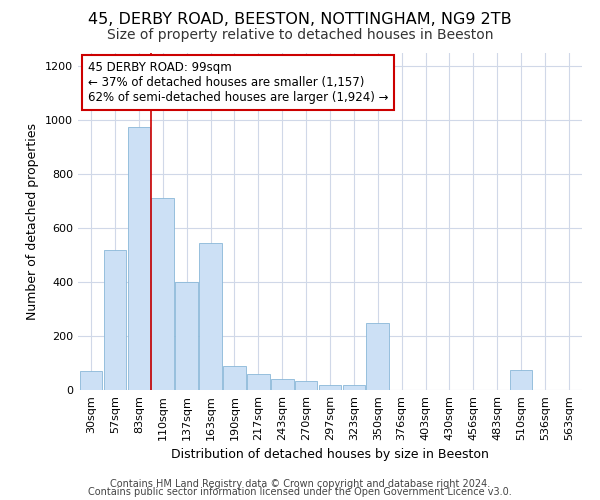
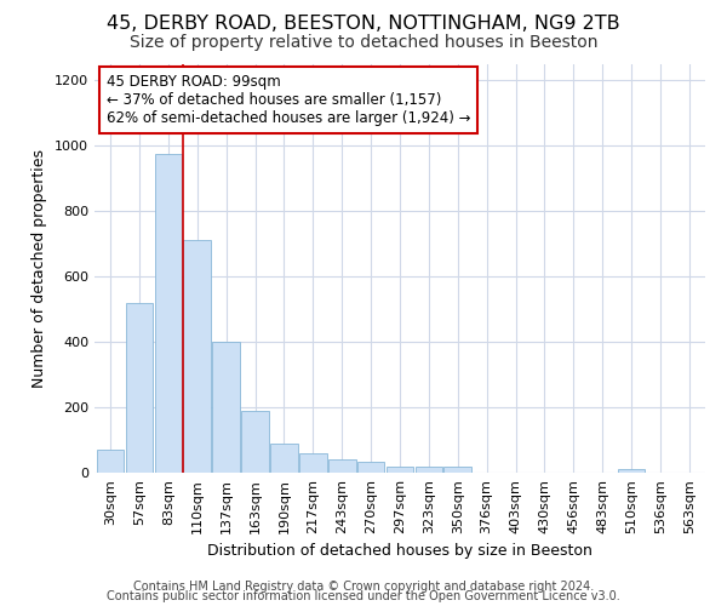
163sqm: 545 -> 190
350sqm: 250 -> 20
510sqm: 75 -> 10
